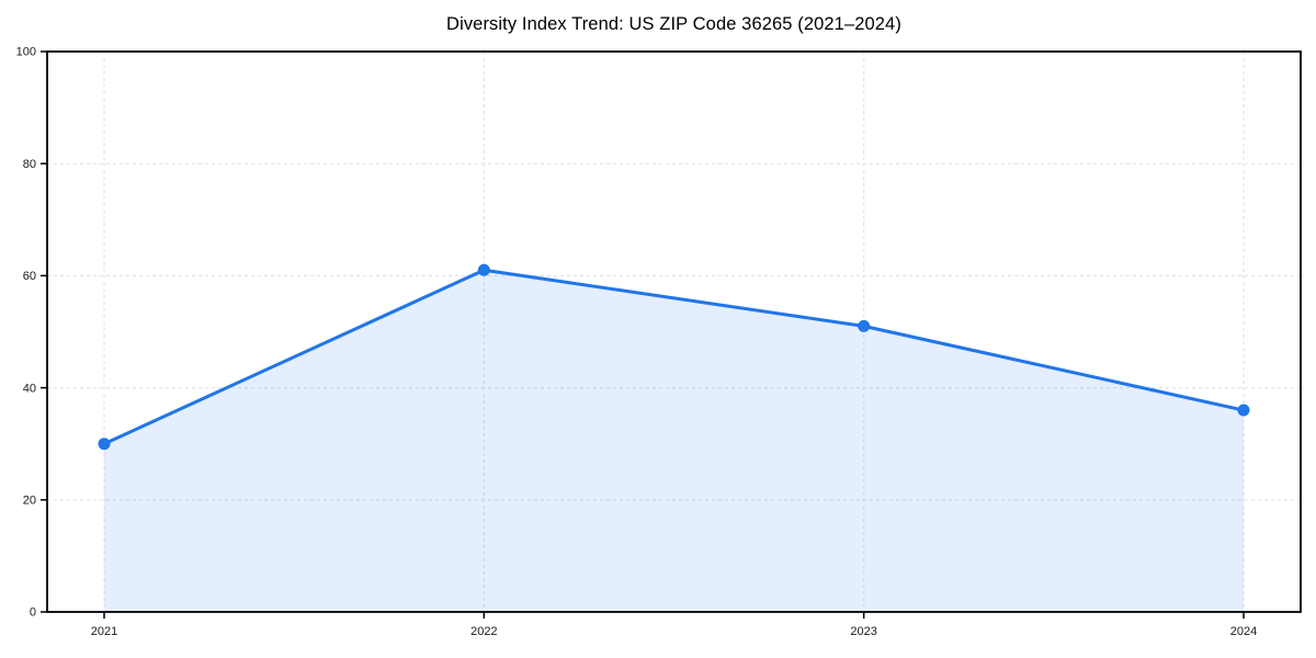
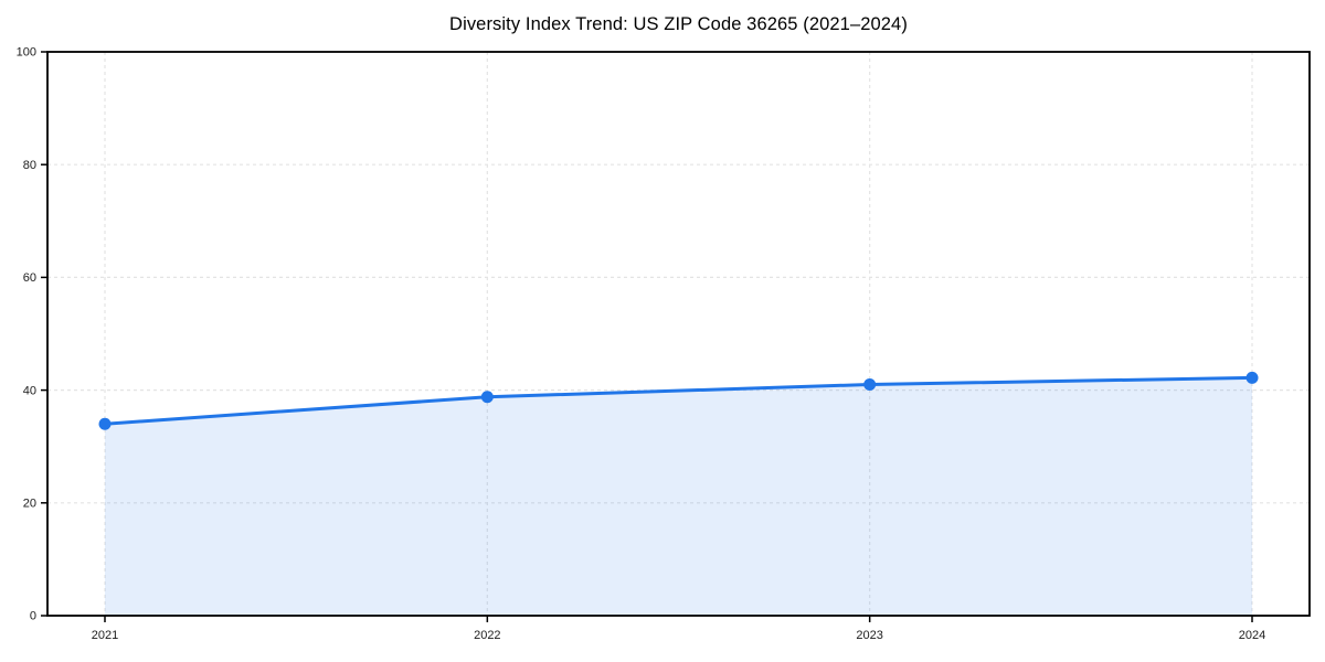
2021: 30 -> 34
2022: 61 -> 39
2023: 51 -> 41
2024: 36 -> 42
